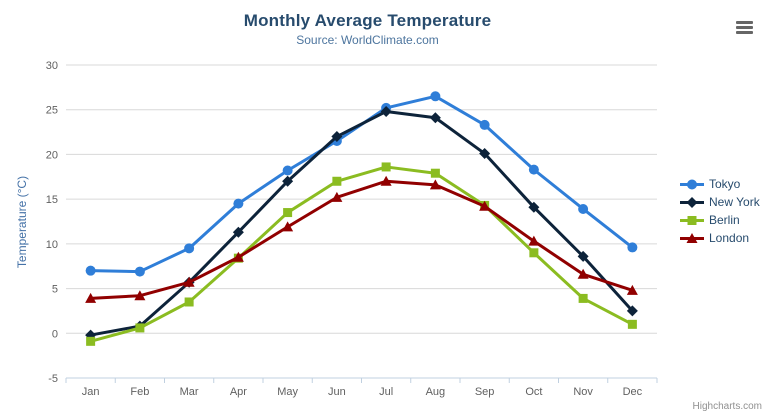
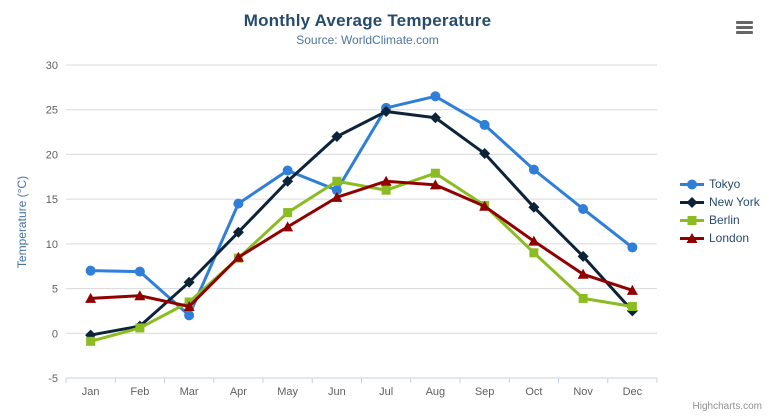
Tokyo/Mar: 10 -> 2
London/Mar: 6 -> 3
Tokyo/Jun: 22 -> 16
Berlin/Jul: 19 -> 16
Berlin/Dec: 1 -> 3
